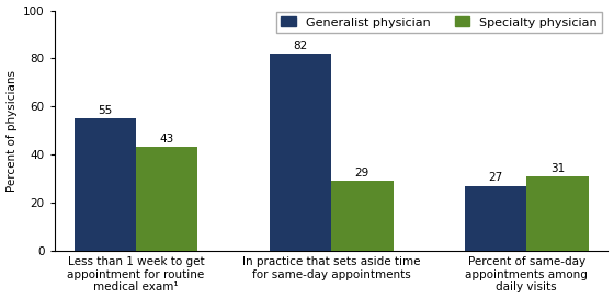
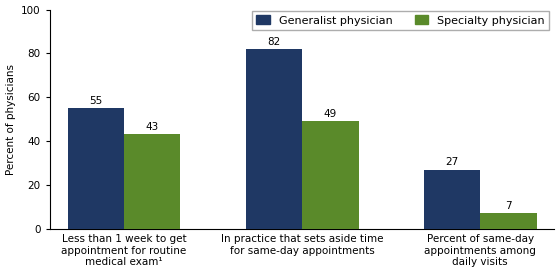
Specialty physician/In practice that sets aside time for same-day appointments: 29 -> 49
Specialty physician/Percent of same-day appointments among daily visits: 31 -> 7
